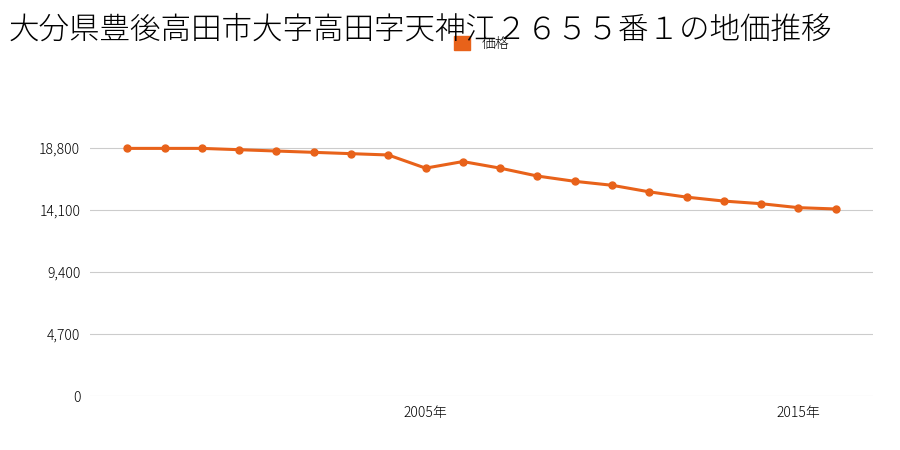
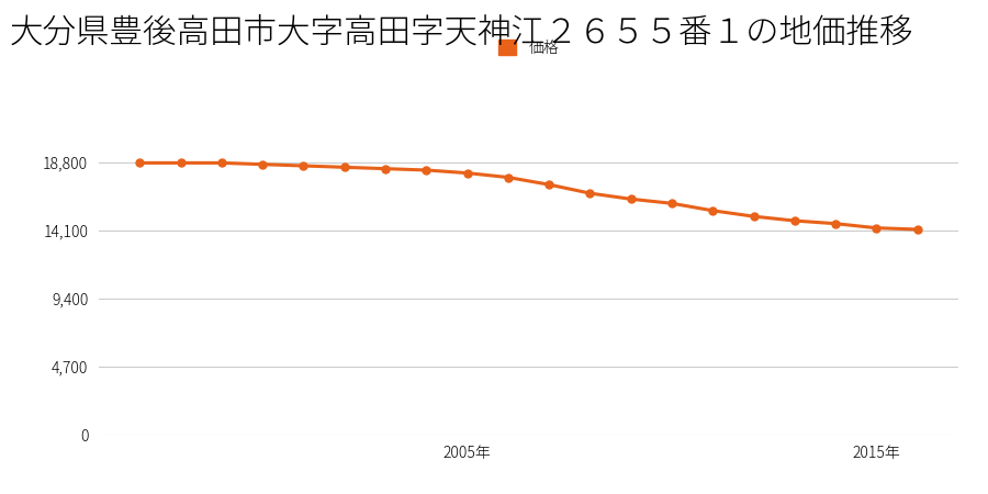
2005年: 17,300 -> 18,100
